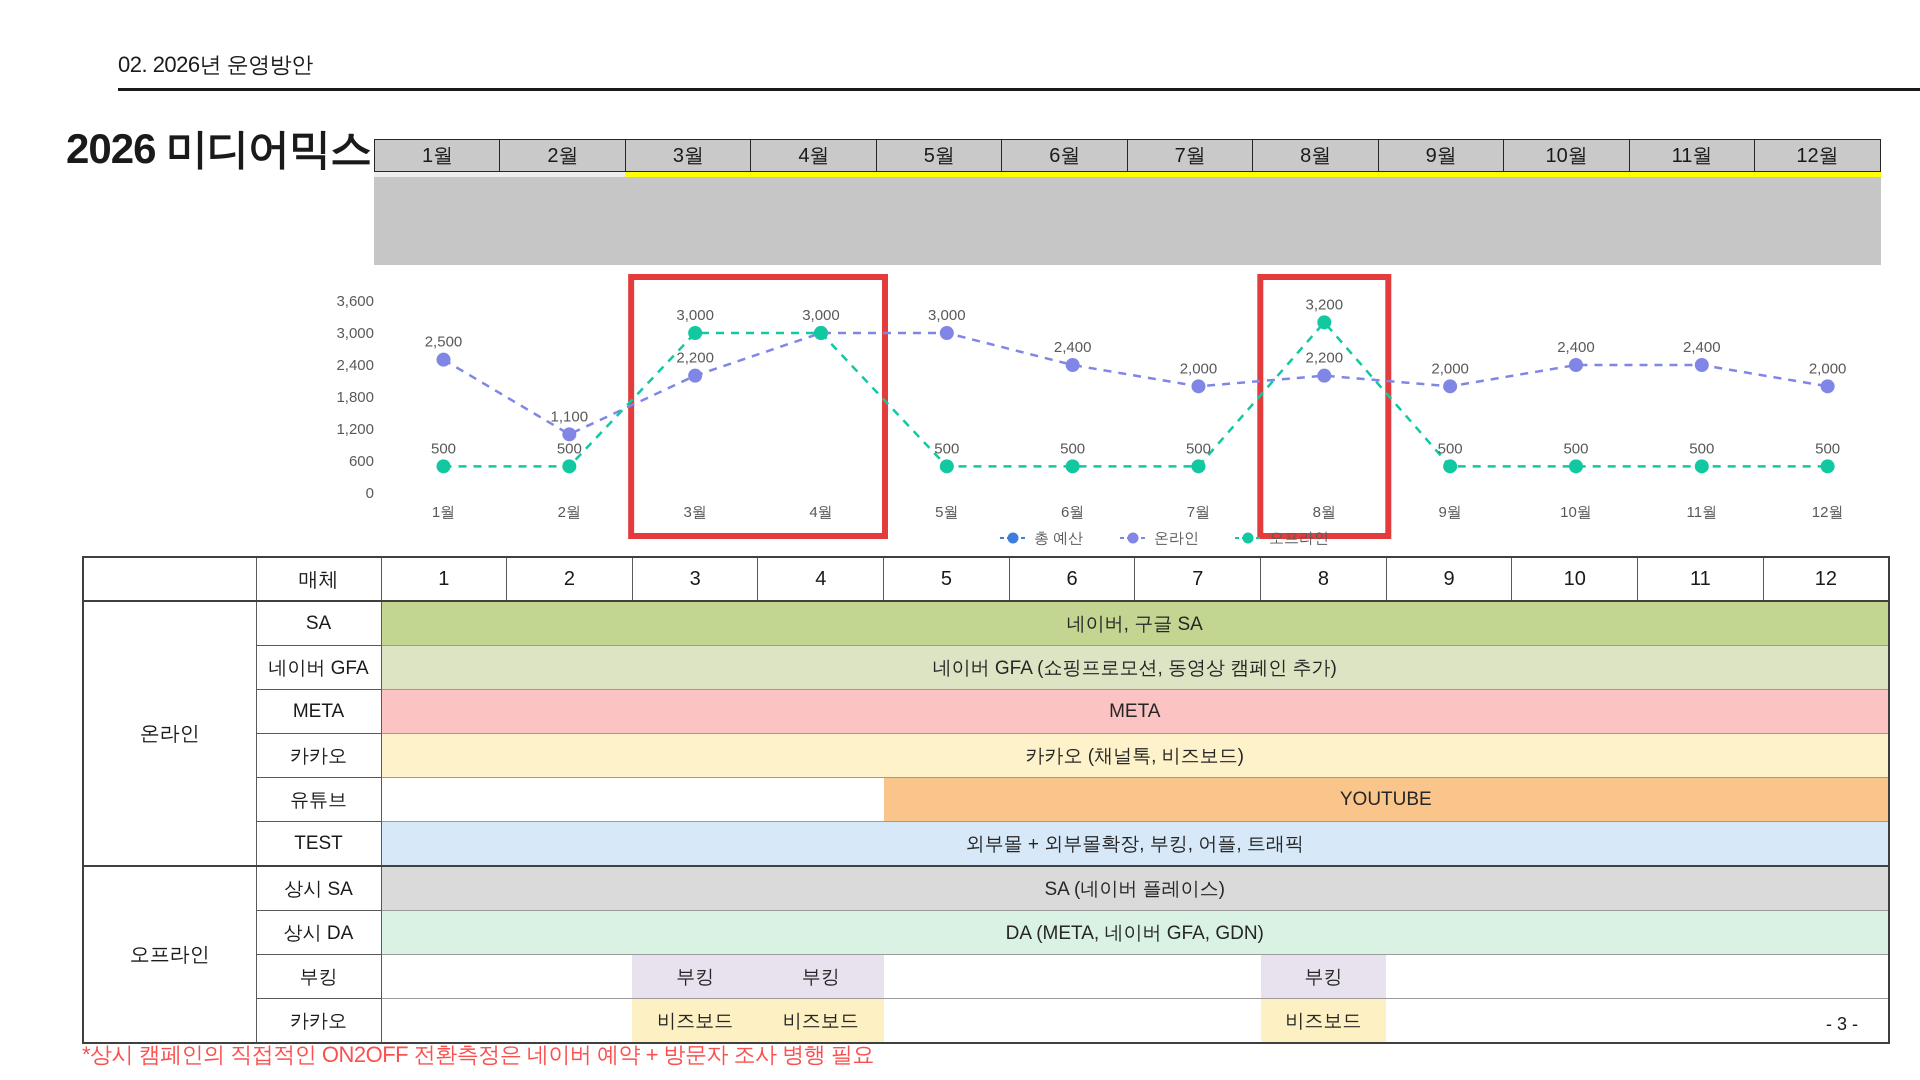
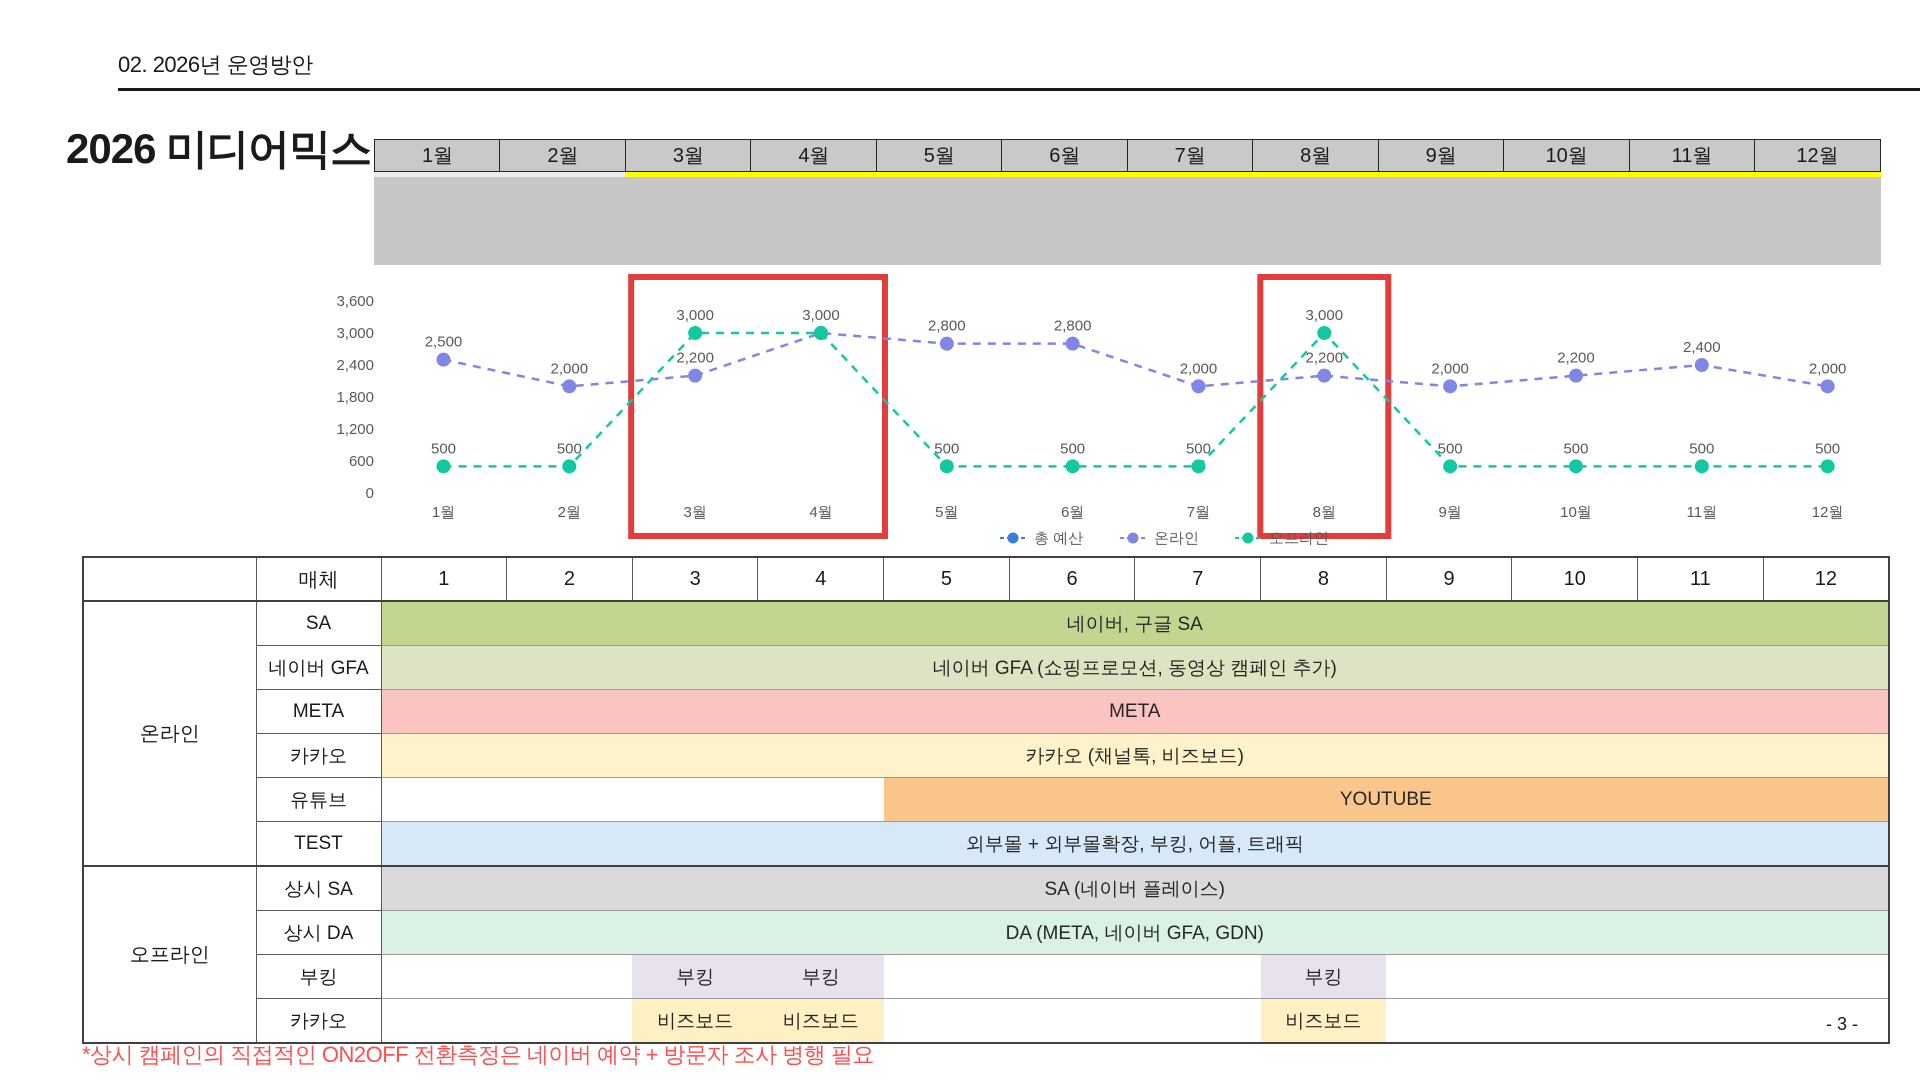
온라인/2월: 1,100 -> 2,000
온라인/5월: 3,000 -> 2,800
온라인/6월: 2,400 -> 2,800
오프라인/8월: 3,200 -> 3,000
온라인/10월: 2,400 -> 2,200
